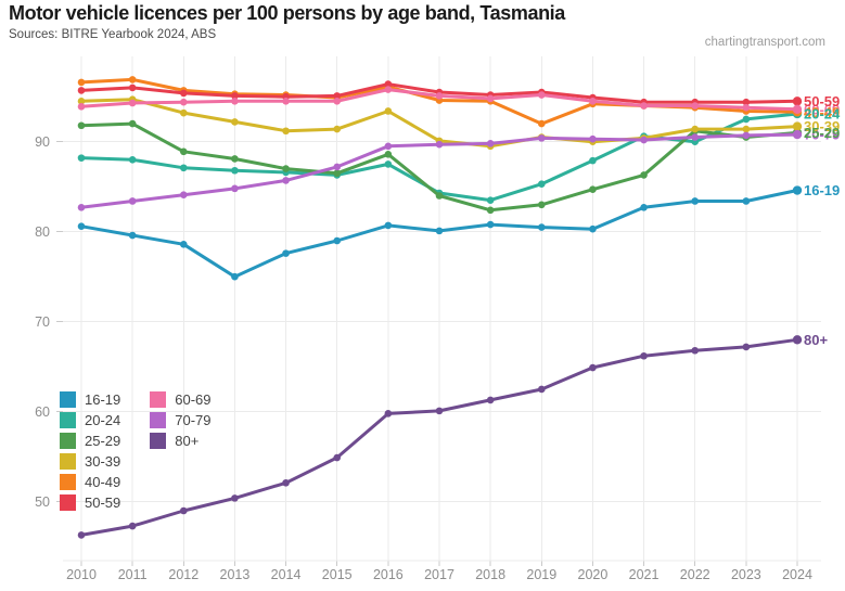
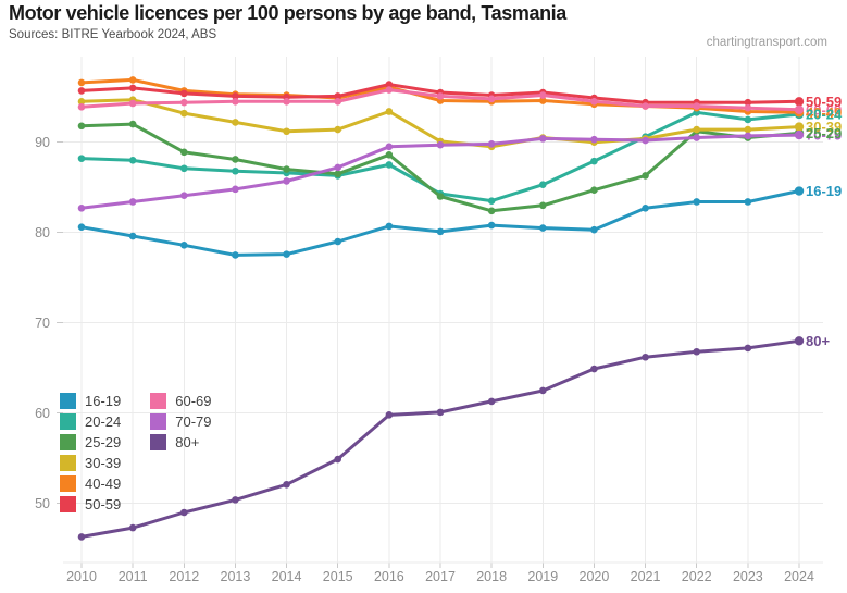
16-19/2013: 75 -> 78
40-49/2019: 92 -> 95
20-24/2022: 90 -> 93
